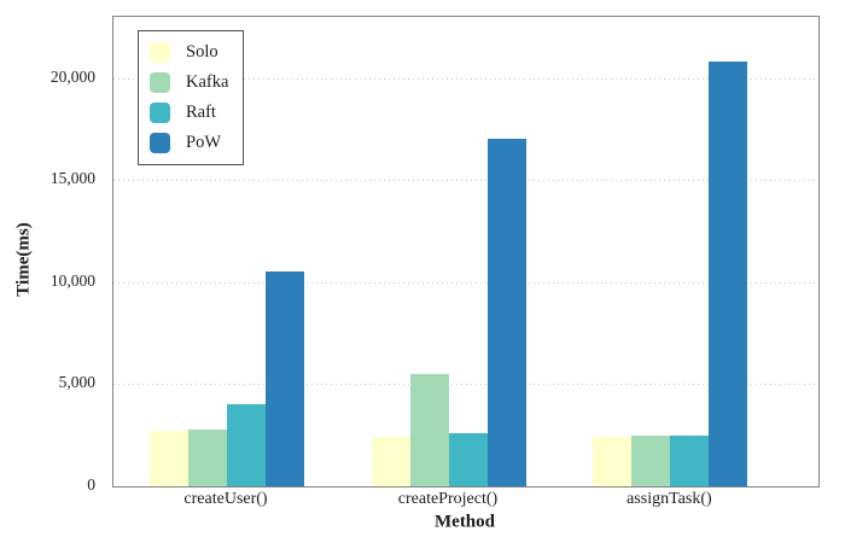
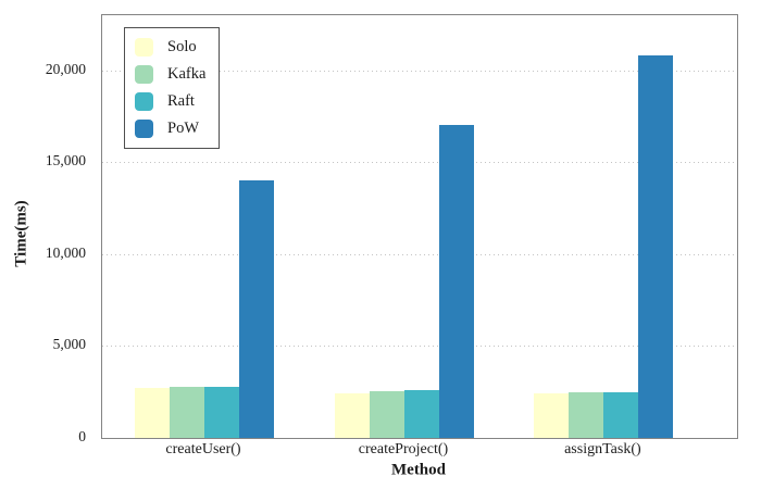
Raft/createUser(): 4000 -> 2800
PoW/createUser(): 10500 -> 14000
Kafka/createProject(): 5500 -> 2500
